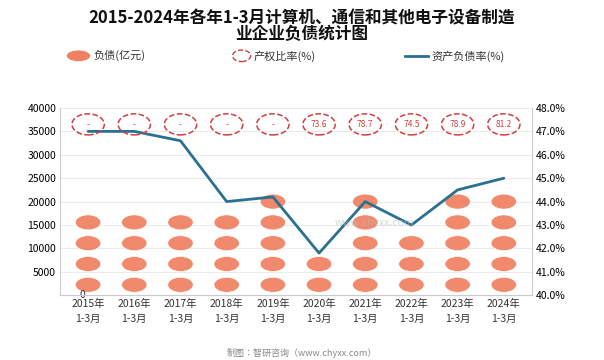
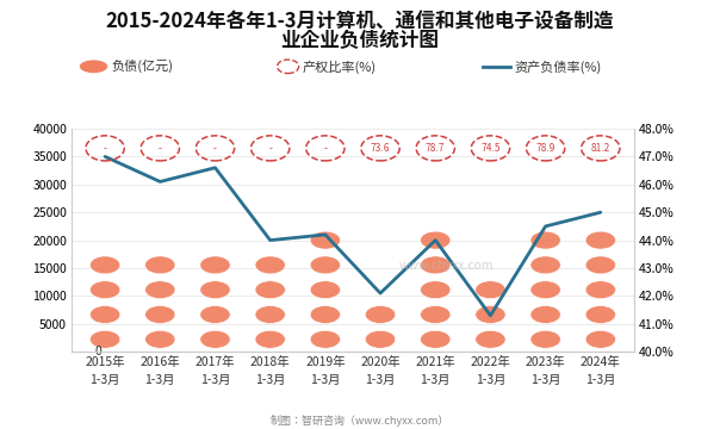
2016年 1-3月: 47.0% -> 46.1%
2020年 1-3月: 41.8% -> 42.1%
2022年 1-3月: 43.0% -> 41.3%
